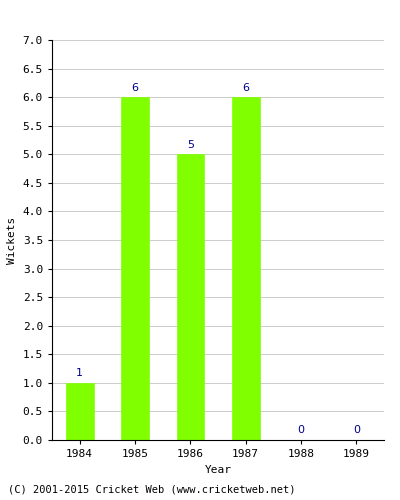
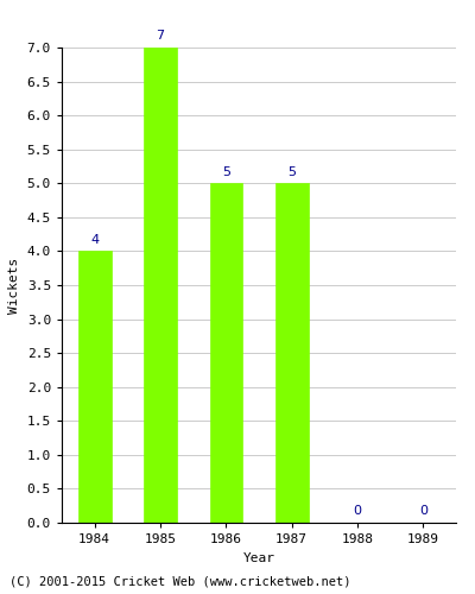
1984: 1 -> 4
1985: 6 -> 7
1987: 6 -> 5
